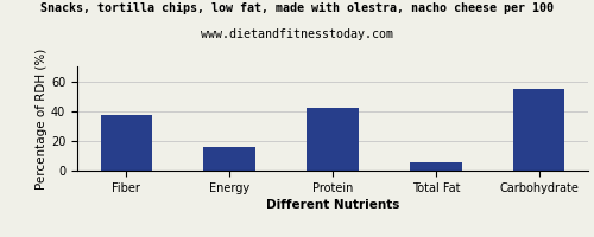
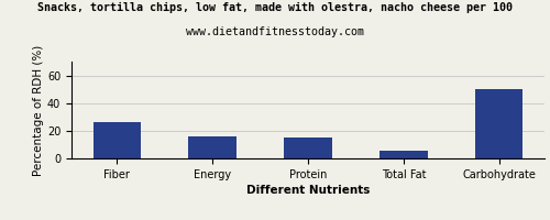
Fiber: 37 -> 26
Protein: 42 -> 15
Carbohydrate: 55 -> 50
